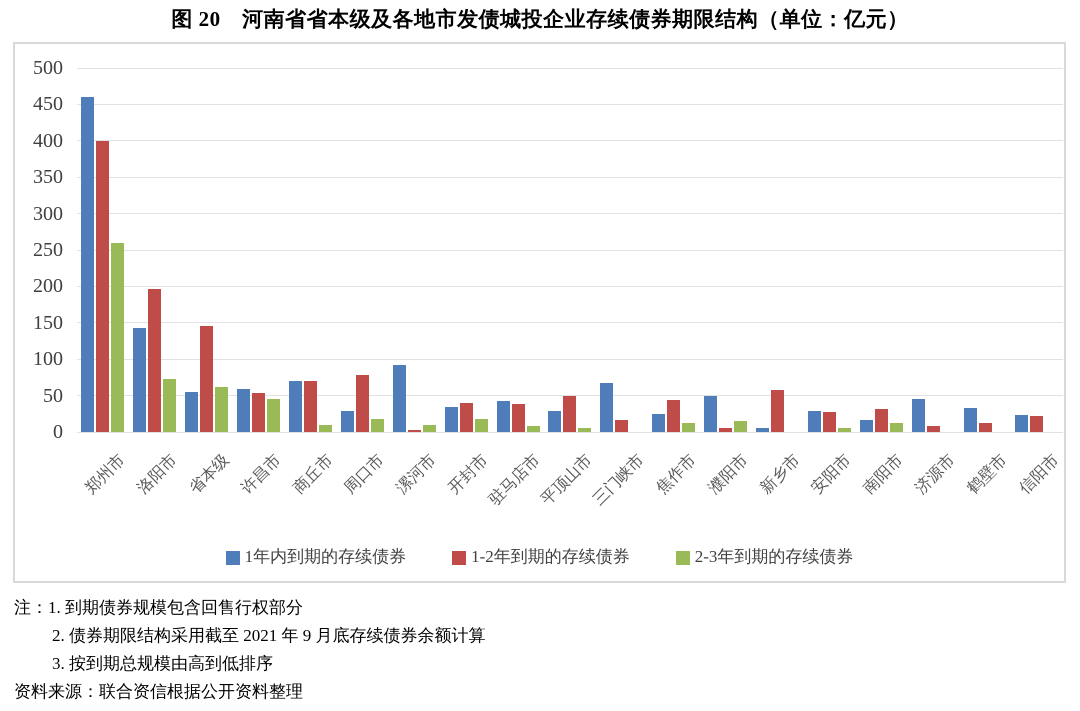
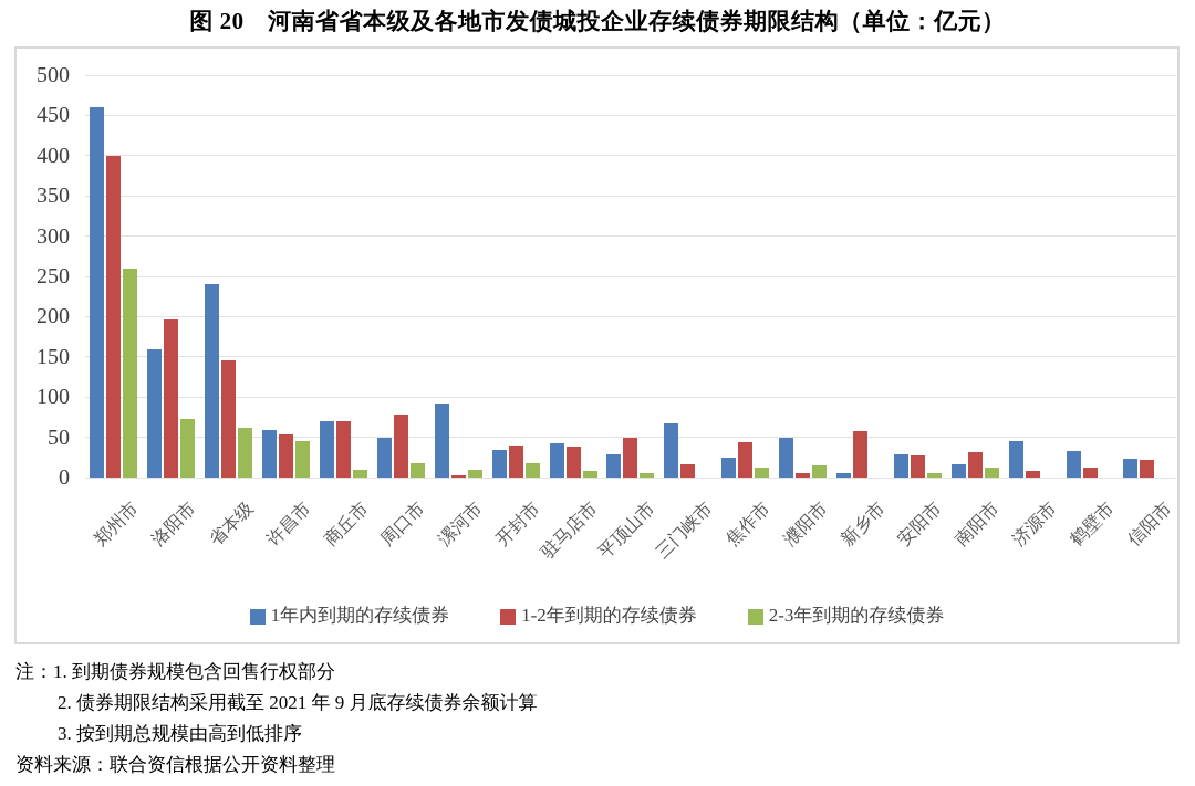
1年内到期的存续债券/洛阳市: 140 -> 160
1年内到期的存续债券/省本级: 60 -> 240
1年内到期的存续债券/周口市: 30 -> 50
